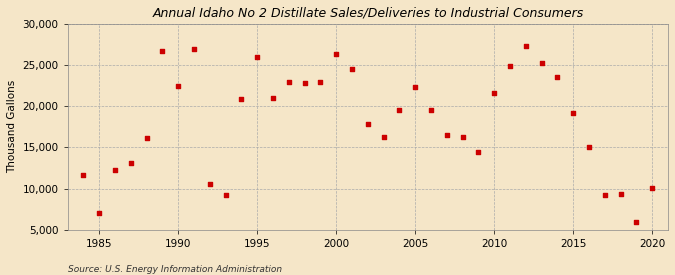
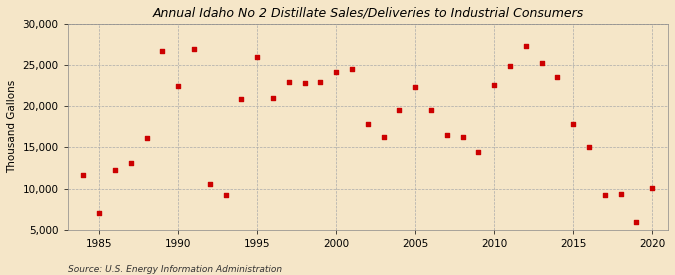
2000: 26,300 -> 24,200
2010: 21,600 -> 22,600
2015: 19,200 -> 17,800
